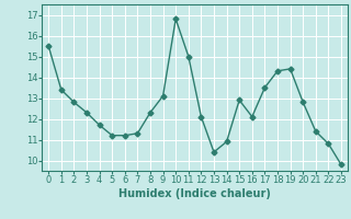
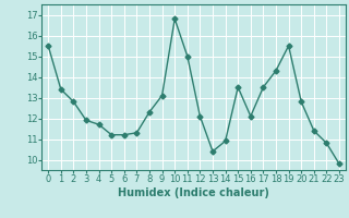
3: 12.3 -> 11.9
15: 12.9 -> 13.5
19: 14.4 -> 15.5
